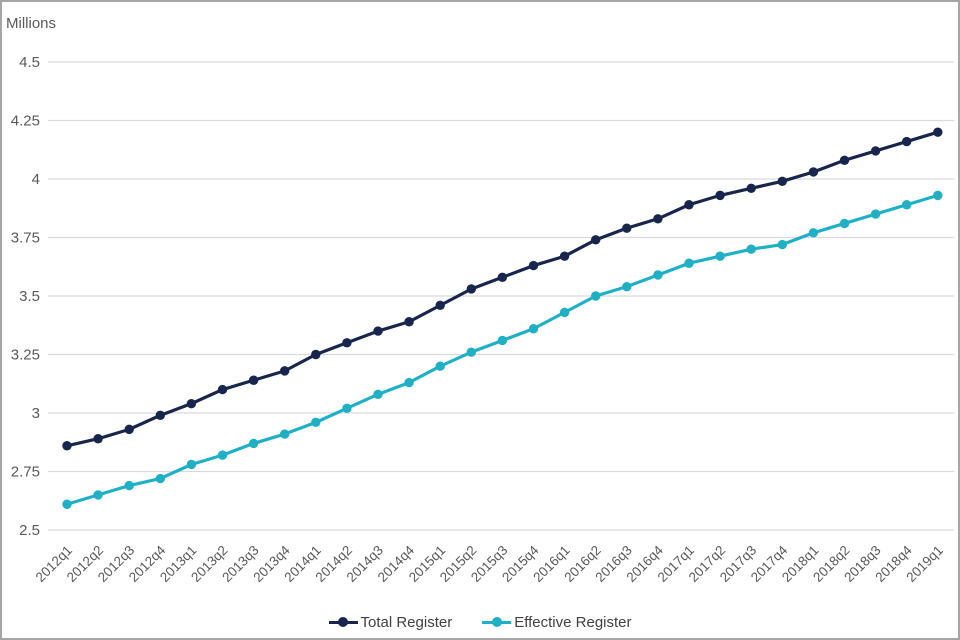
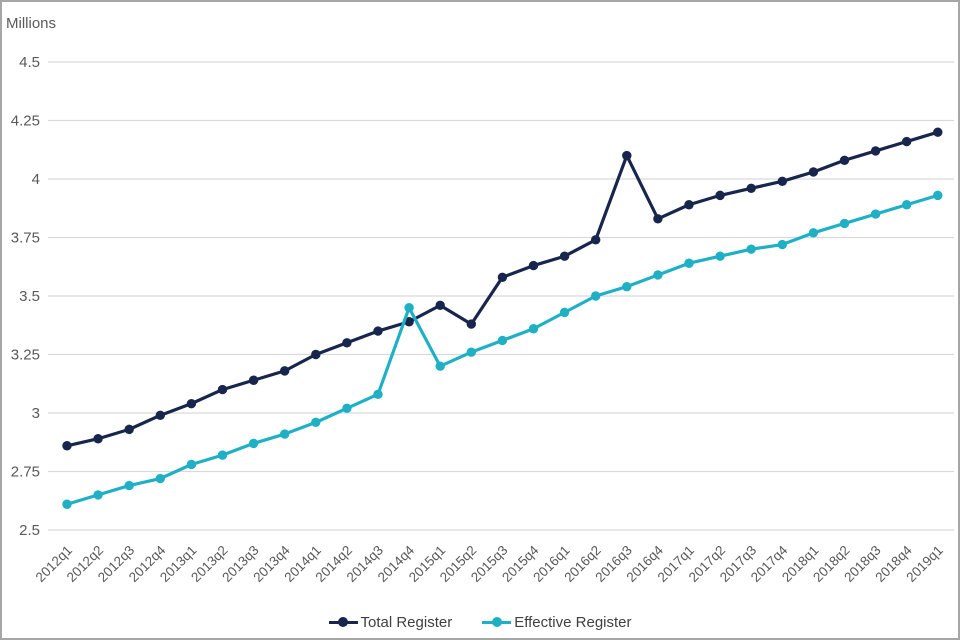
Effective Register/2014q4: 3.13 -> 3.45
Total Register/2015q2: 3.53 -> 3.38
Total Register/2016q3: 3.79 -> 4.10
